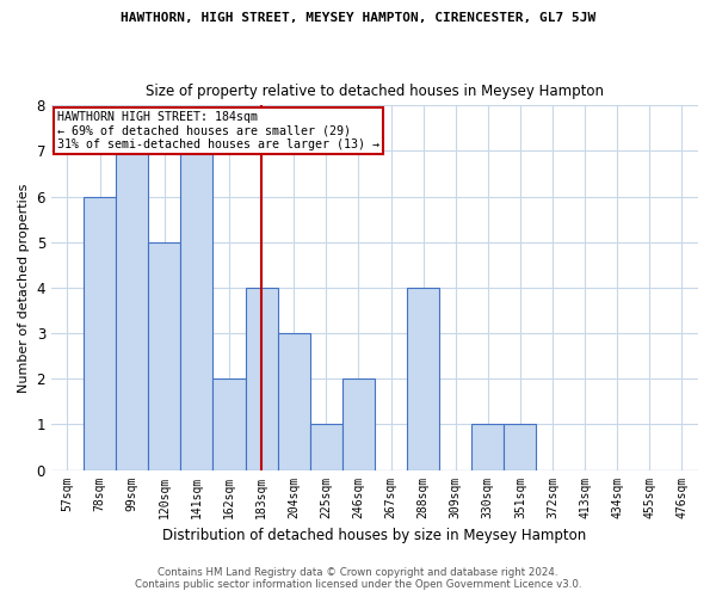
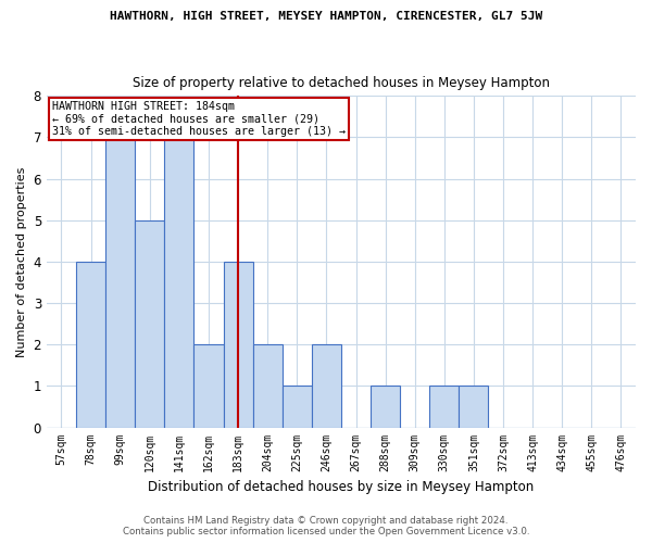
78sqm: 6 -> 4
204sqm: 3 -> 2
288sqm: 4 -> 1
